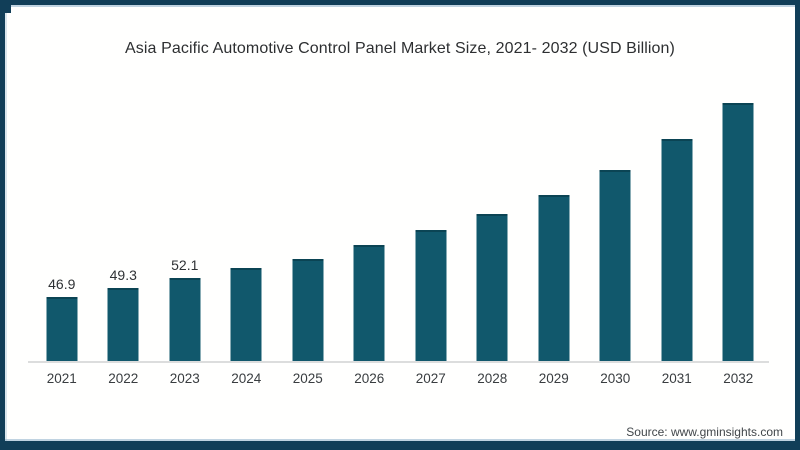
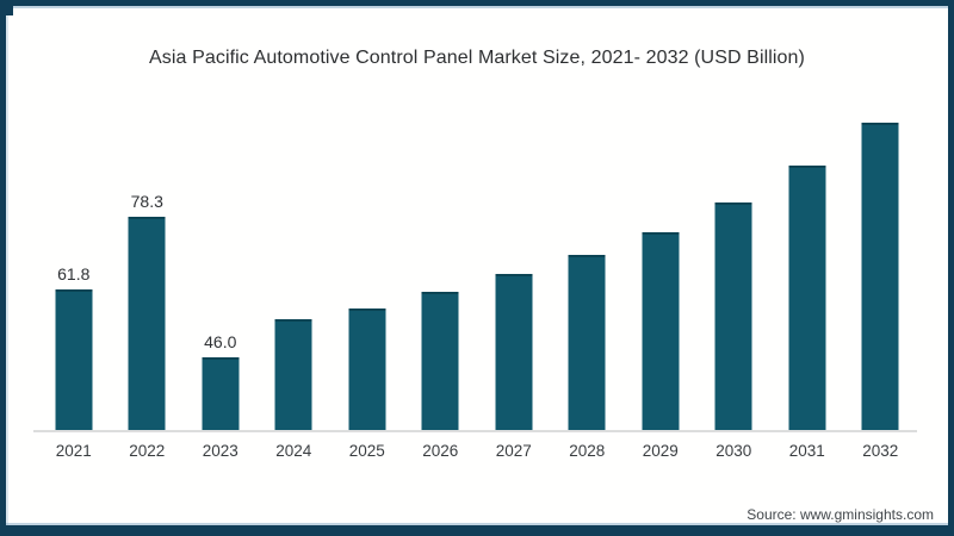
2021: 46.9 -> 61.8
2022: 49.3 -> 78.3
2023: 52.1 -> 46.0
